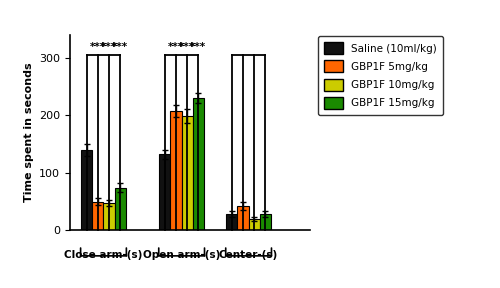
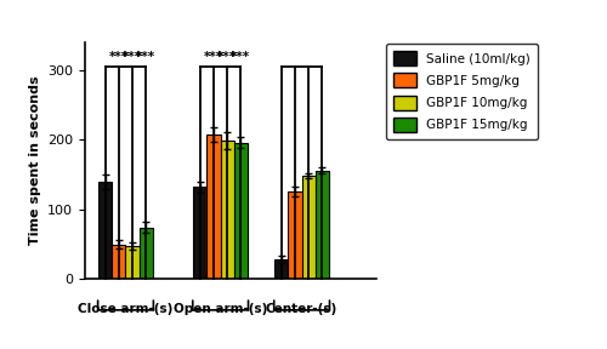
GBP1F 15mg/kg/Open arm-(s): 230 -> 196
GBP1F 5mg/kg/Center-(s): 42 -> 126
GBP1F 10mg/kg/Center-(s): 20 -> 148
GBP1F 15mg/kg/Center-(s): 28 -> 156
